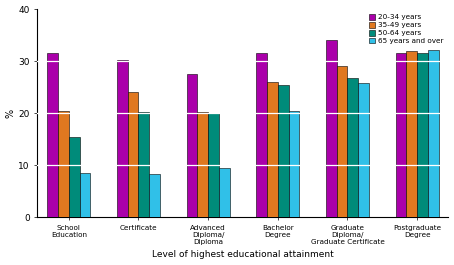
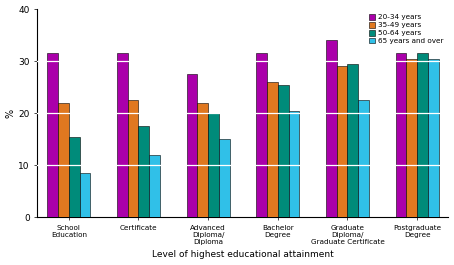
35-49 years/School Education: 20.4 -> 22.0
20-34 years/Certificate: 30.2 -> 31.5
35-49 years/Certificate: 24.0 -> 22.5
50-64 years/Certificate: 20.2 -> 17.5
65 years and over/Certificate: 8.4 -> 12.0
35-49 years/Advanced Diploma/ Diploma: 20.2 -> 22.0
65 years and over/Advanced Diploma/ Diploma: 9.4 -> 15.0
50-64 years/Graduate Diploma/ Graduate Certificate: 26.8 -> 29.5
65 years and over/Graduate Diploma/ Graduate Certificate: 25.8 -> 22.5
35-49 years/Postgraduate Degree: 32.0 -> 30.5
65 years and over/Postgraduate Degree: 32.2 -> 30.5
